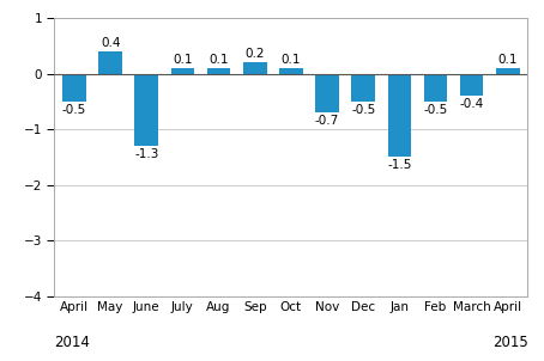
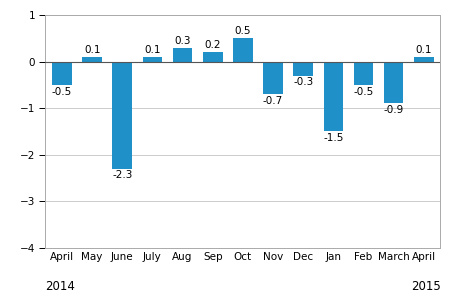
May: 0.4 -> 0.1
June: -1.3 -> -2.3
Aug: 0.1 -> 0.3
Oct: 0.1 -> 0.5
Dec: -0.5 -> -0.3
March: -0.4 -> -0.9
